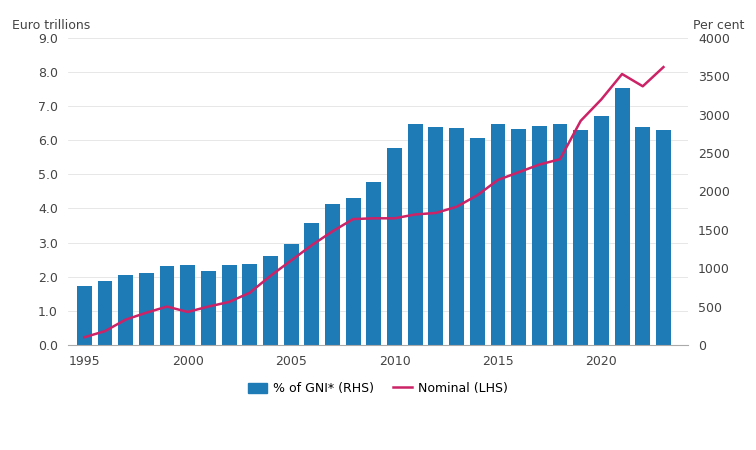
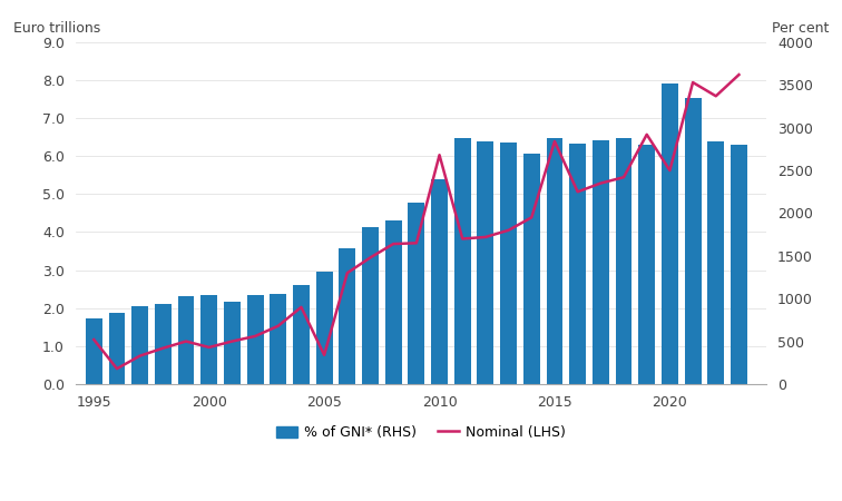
Nominal (LHS)/1995: 100 -> 520
Nominal (LHS)/2005: 1100 -> 340
% of GNI* (RHS)/2010: 5.78 -> 5.40
Nominal (LHS)/2010: 1650 -> 2680
Nominal (LHS)/2015: 2150 -> 2840
% of GNI* (RHS)/2020: 6.70 -> 7.90
Nominal (LHS)/2020: 3200 -> 2500
